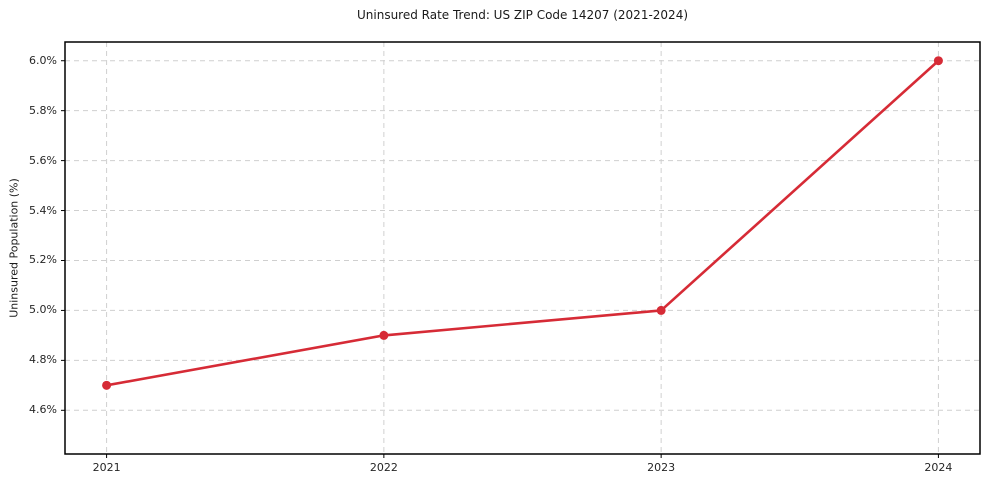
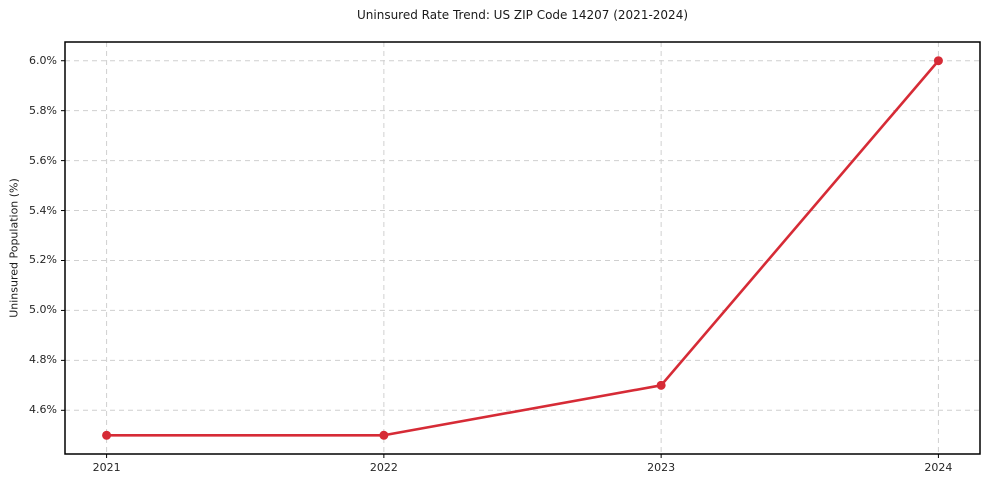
2021: 4.7% -> 4.5%
2022: 4.9% -> 4.5%
2023: 5.0% -> 4.7%
